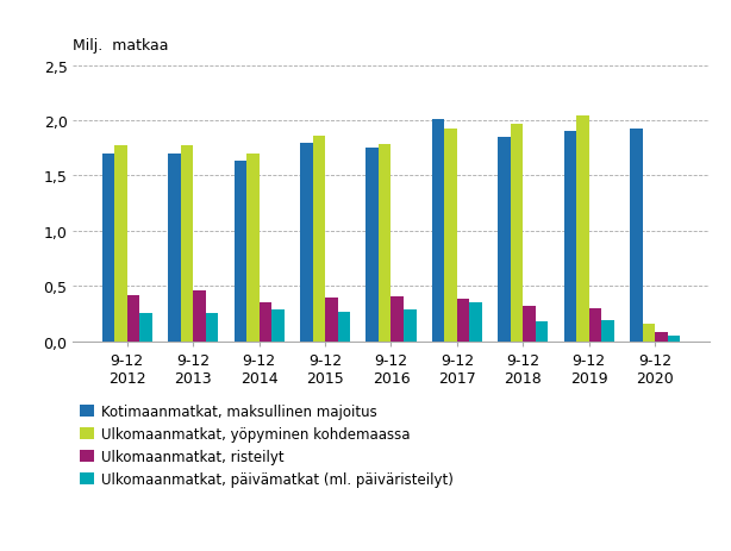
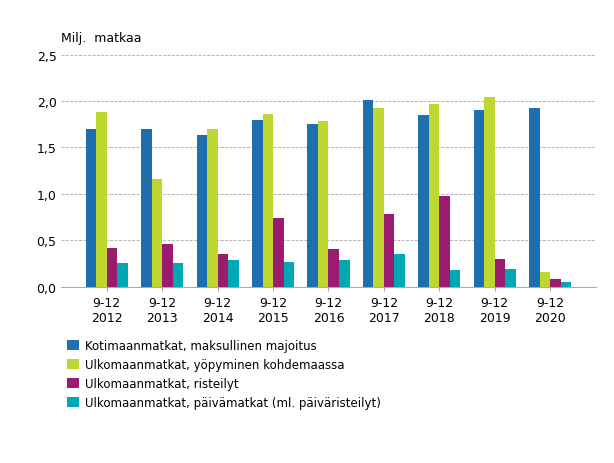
Ulkomaanmatkat, yöpyminen kohdemaassa/9-12 2012: 1,77 -> 1,88
Ulkomaanmatkat, yöpyminen kohdemaassa/9-12 2013: 1,77 -> 1,16
Ulkomaanmatkat, risteilyt/9-12 2015: 0,40 -> 0,74
Ulkomaanmatkat, risteilyt/9-12 2017: 0,38 -> 0,78
Ulkomaanmatkat, risteilyt/9-12 2018: 0,32 -> 0,98
